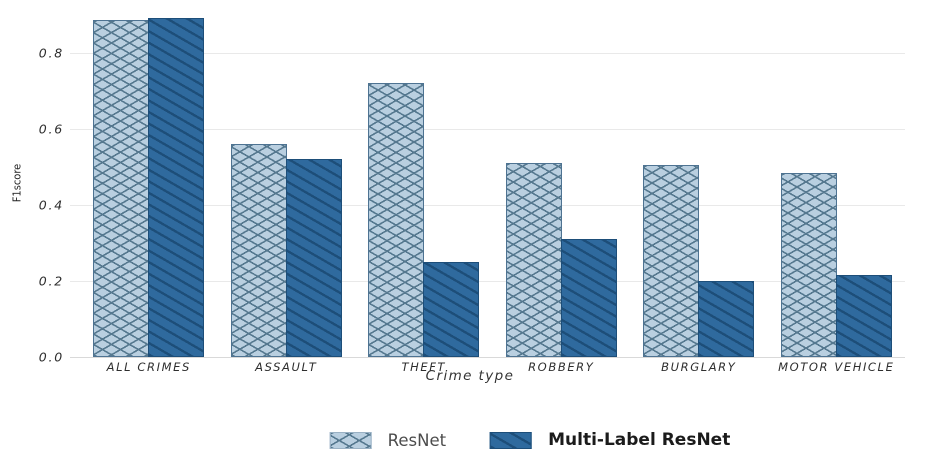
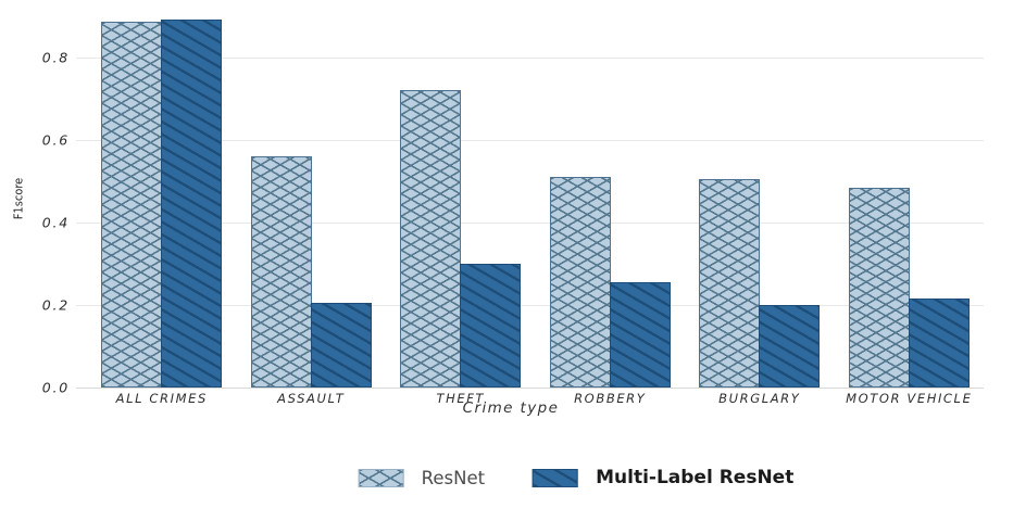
Multi-Label ResNet/ASSAULT: 0.52 -> 0.20
Multi-Label ResNet/THEFT: 0.25 -> 0.30
Multi-Label ResNet/ROBBERY: 0.31 -> 0.26
